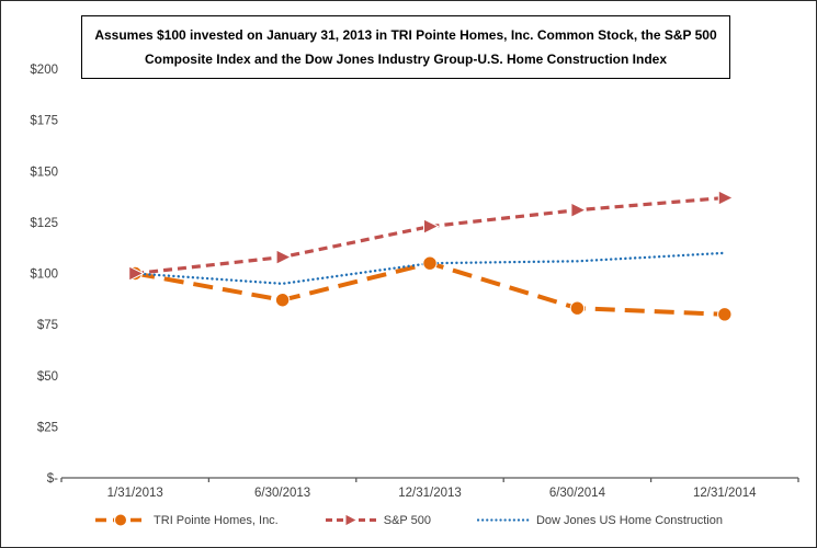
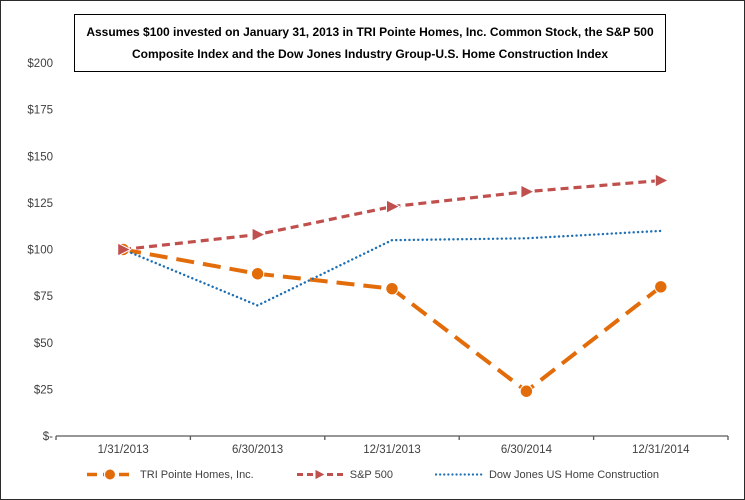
Dow Jones US Home Construction/6/30/2013: $95 -> $70
TRI Pointe Homes, Inc./12/31/2013: $105 -> $79
TRI Pointe Homes, Inc./6/30/2014: $83 -> $24
